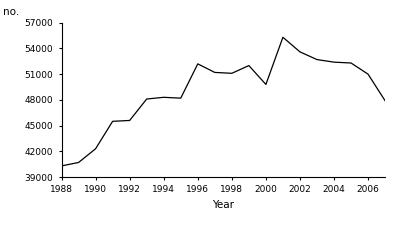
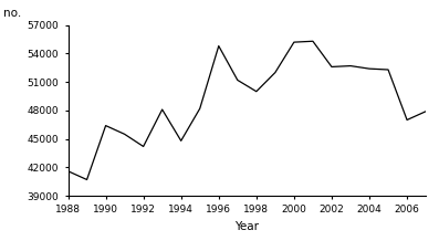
1988: 40300 -> 41600
1990: 42300 -> 46400
1992: 45600 -> 44200
1994: 48300 -> 44800
1996: 52200 -> 54800
1998: 51100 -> 50000
2000: 49800 -> 55200
2002: 53600 -> 52600
2006: 51000 -> 47000
